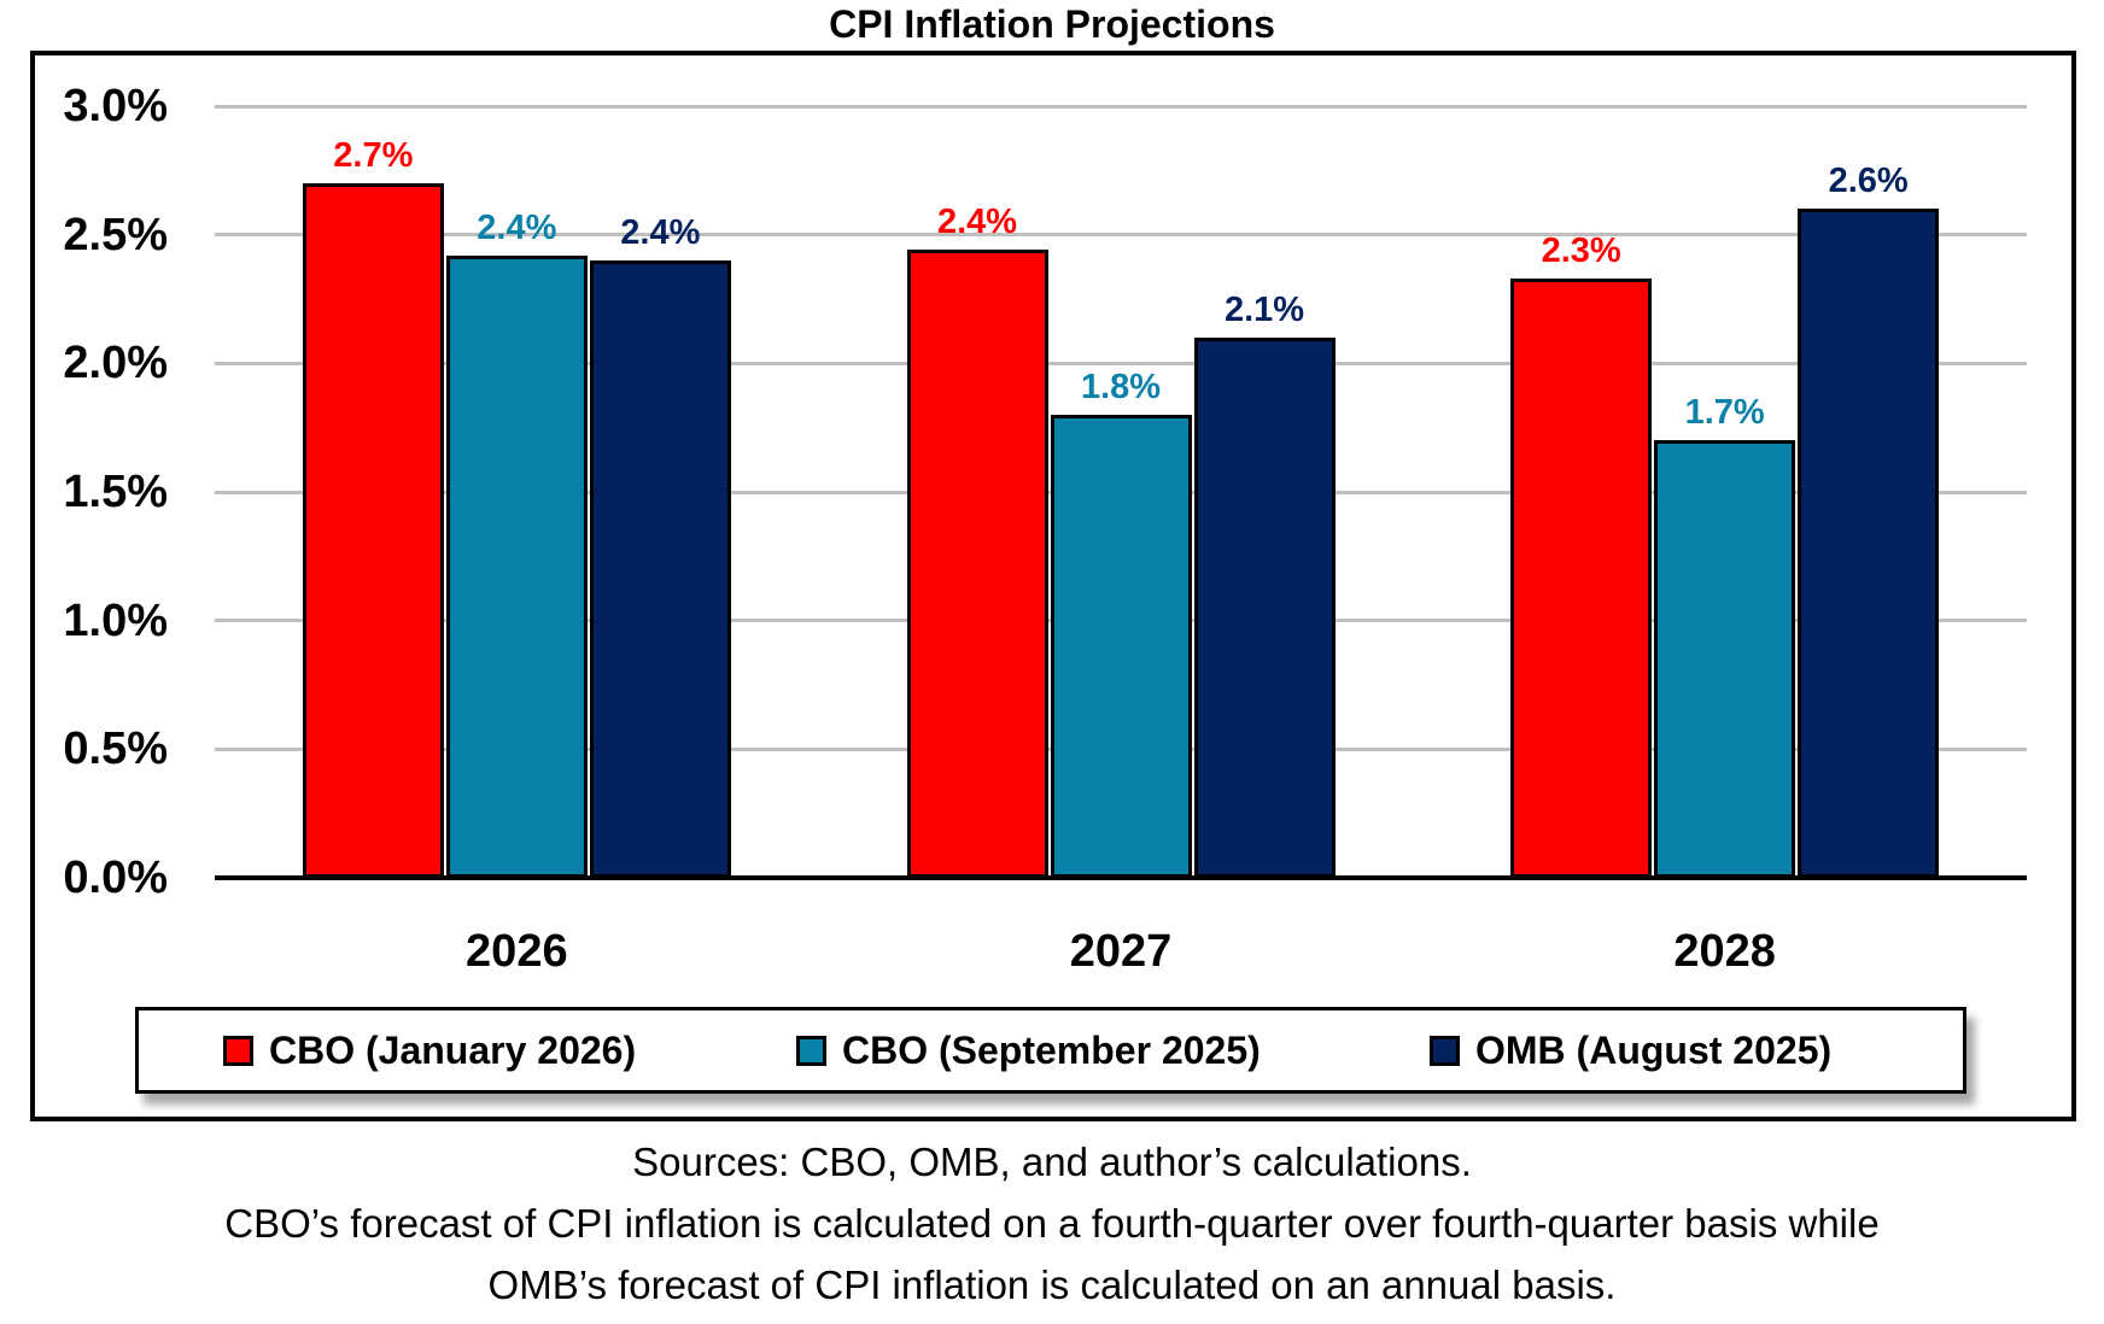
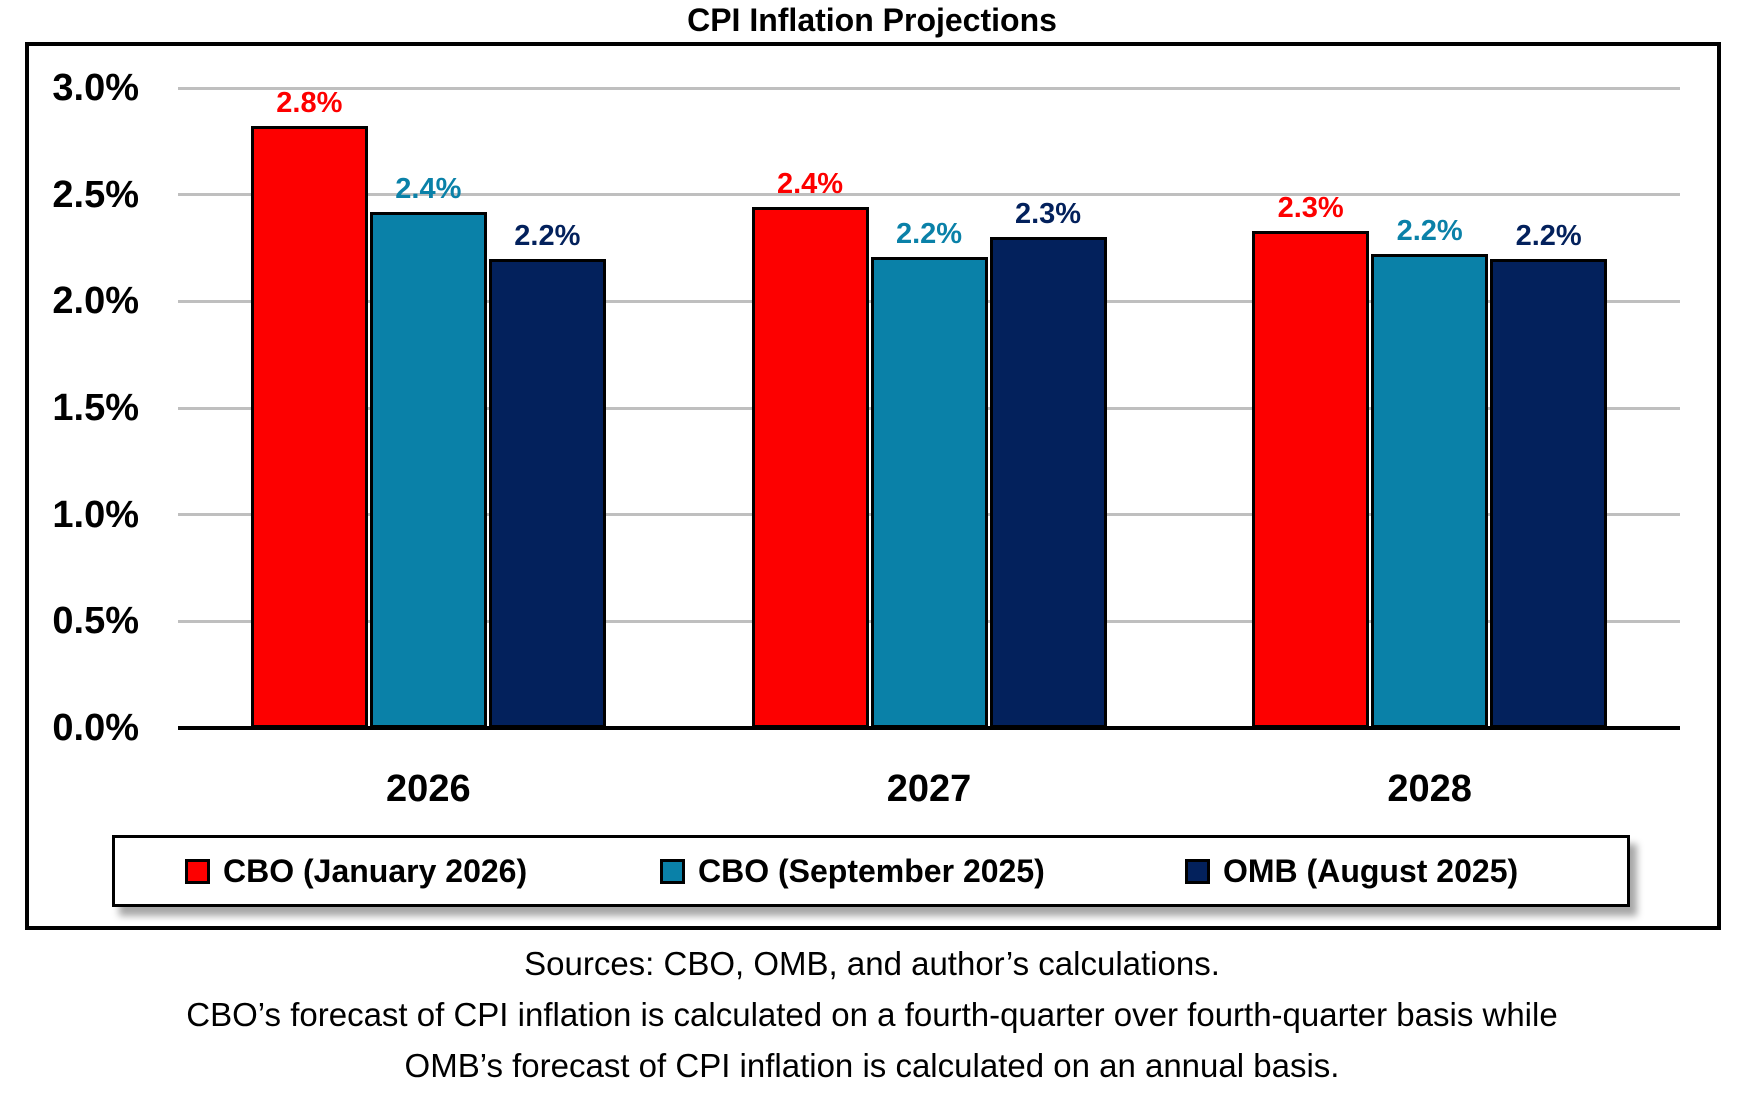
CBO (January 2026)/2026: 2.7% -> 2.8%
OMB (August 2025)/2026: 2.4% -> 2.2%
CBO (September 2025)/2027: 1.8% -> 2.2%
OMB (August 2025)/2027: 2.1% -> 2.3%
CBO (September 2025)/2028: 1.7% -> 2.2%
OMB (August 2025)/2028: 2.6% -> 2.2%
